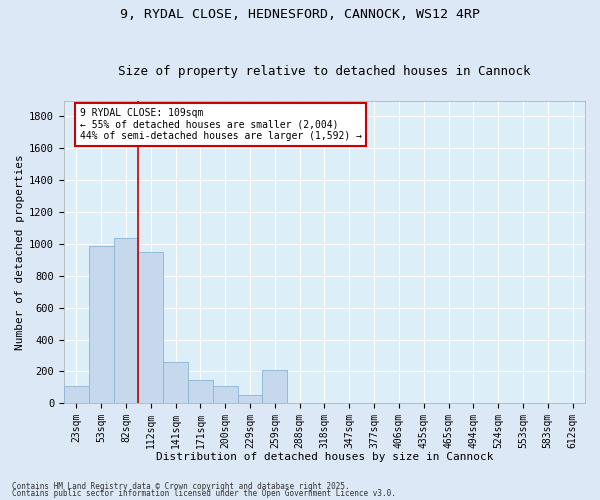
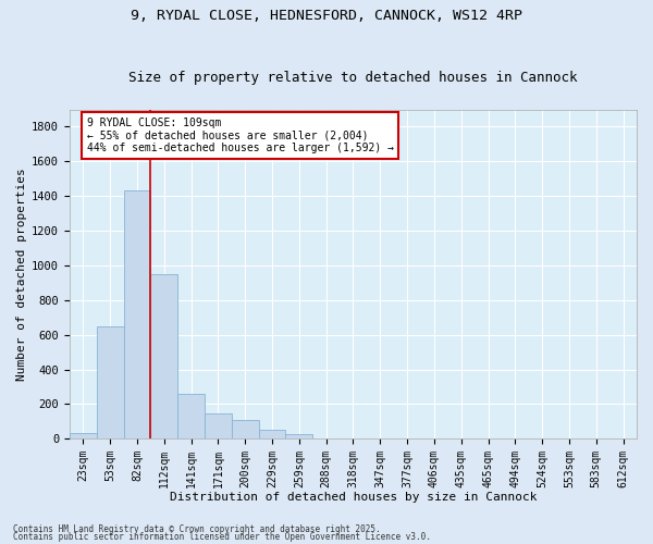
23sqm: 110 -> 40
53sqm: 990 -> 650
82sqm: 1040 -> 1430
259sqm: 210 -> 20
